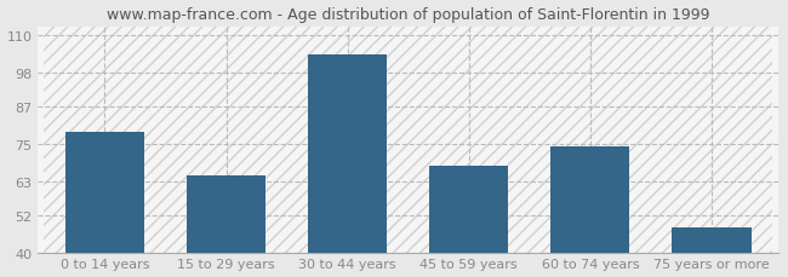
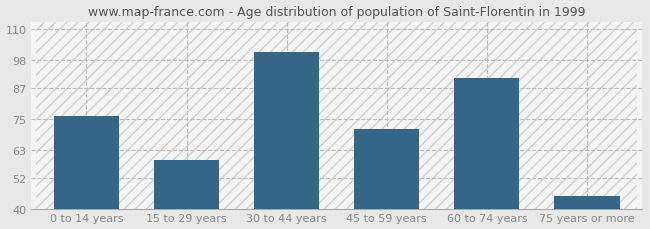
0 to 14 years: 79 -> 76
15 to 29 years: 65 -> 59
30 to 44 years: 104 -> 101
45 to 59 years: 68 -> 71
60 to 74 years: 74 -> 91
75 years or more: 48 -> 45
